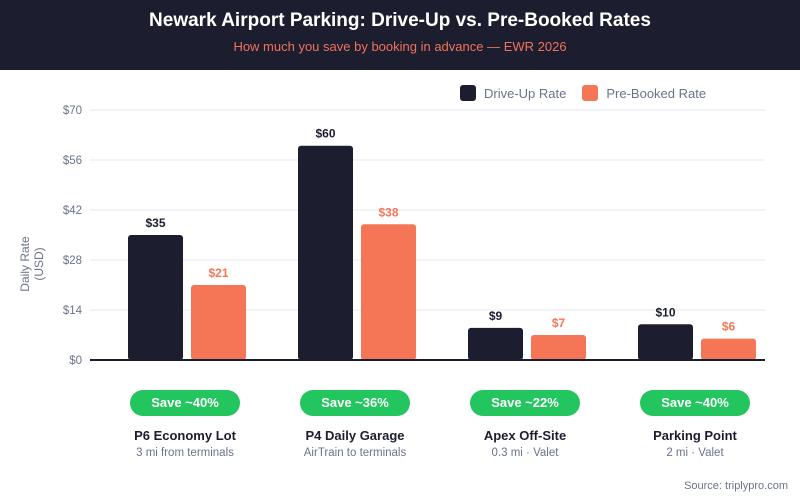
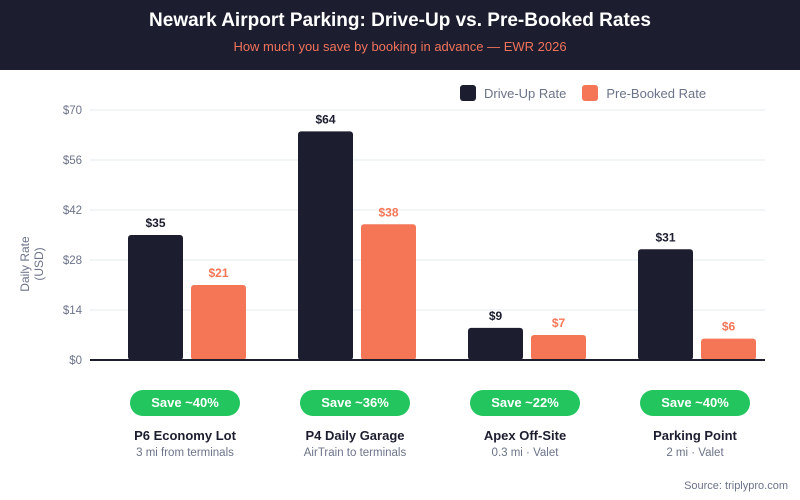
Drive-Up Rate/P4 Daily Garage: $60 -> $64
Drive-Up Rate/Parking Point: $10 -> $31
